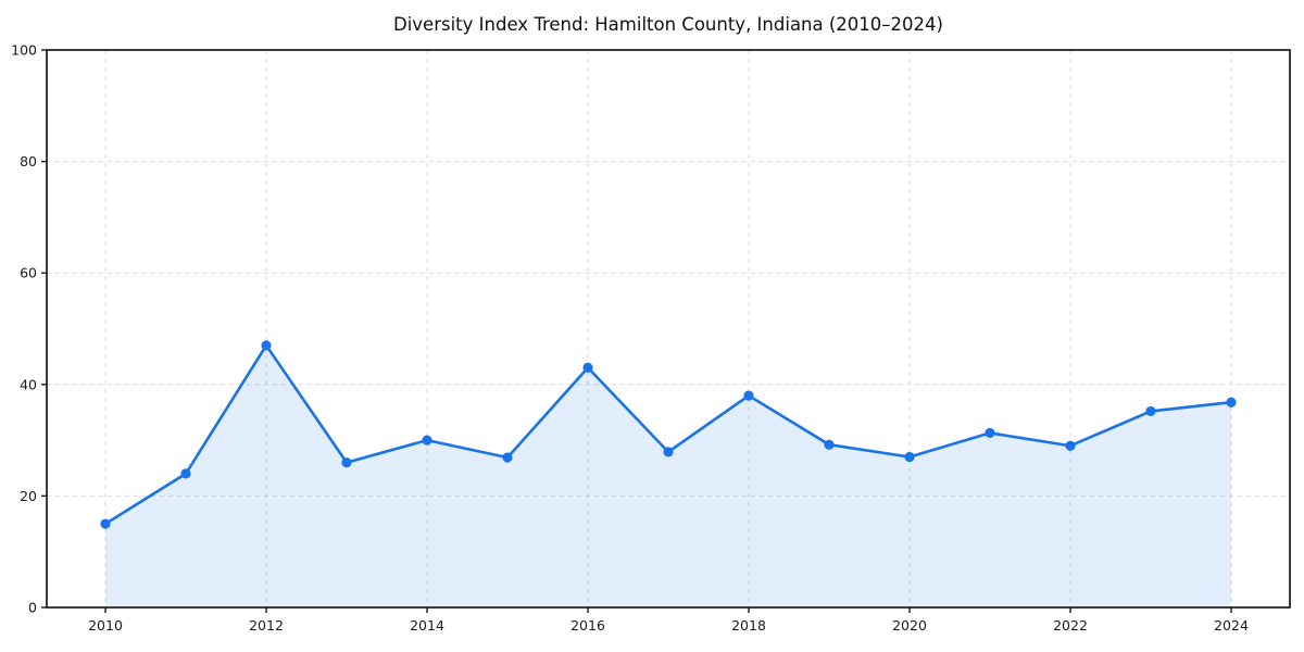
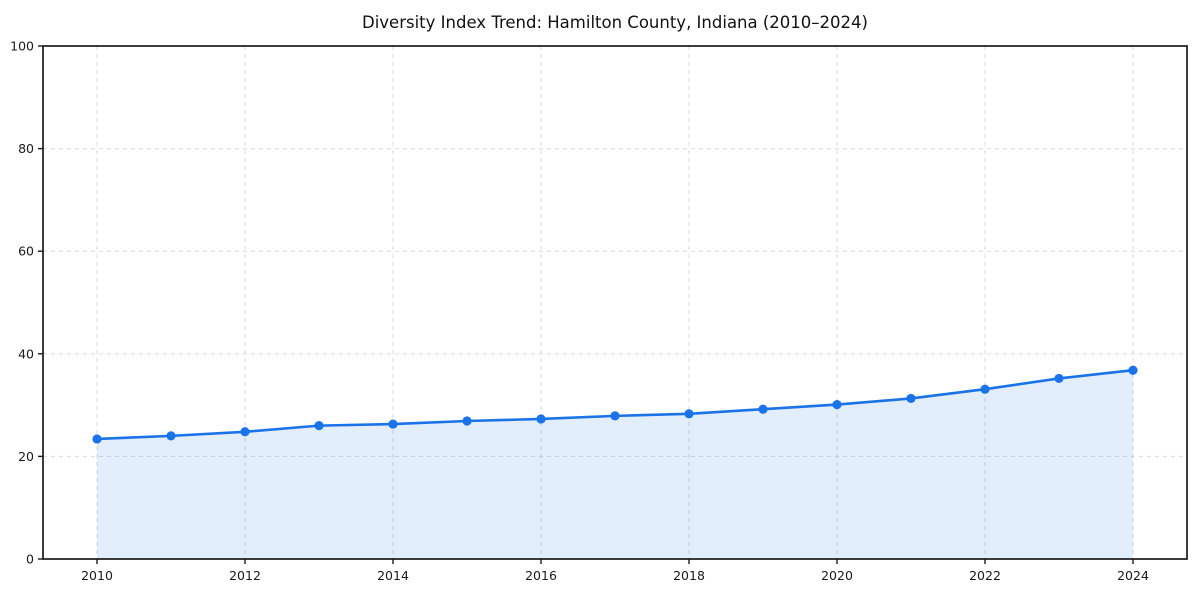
2010: 15 -> 23
2012: 47 -> 25
2014: 30 -> 26
2016: 43 -> 27
2018: 38 -> 28
2020: 27 -> 30
2022: 29 -> 33
